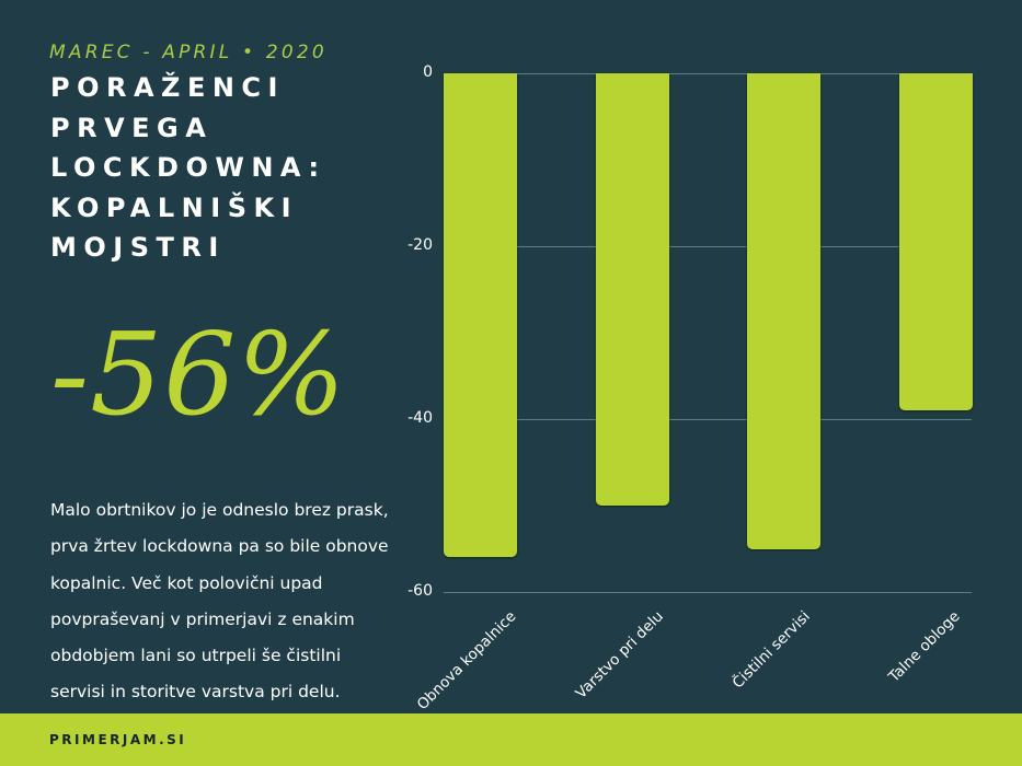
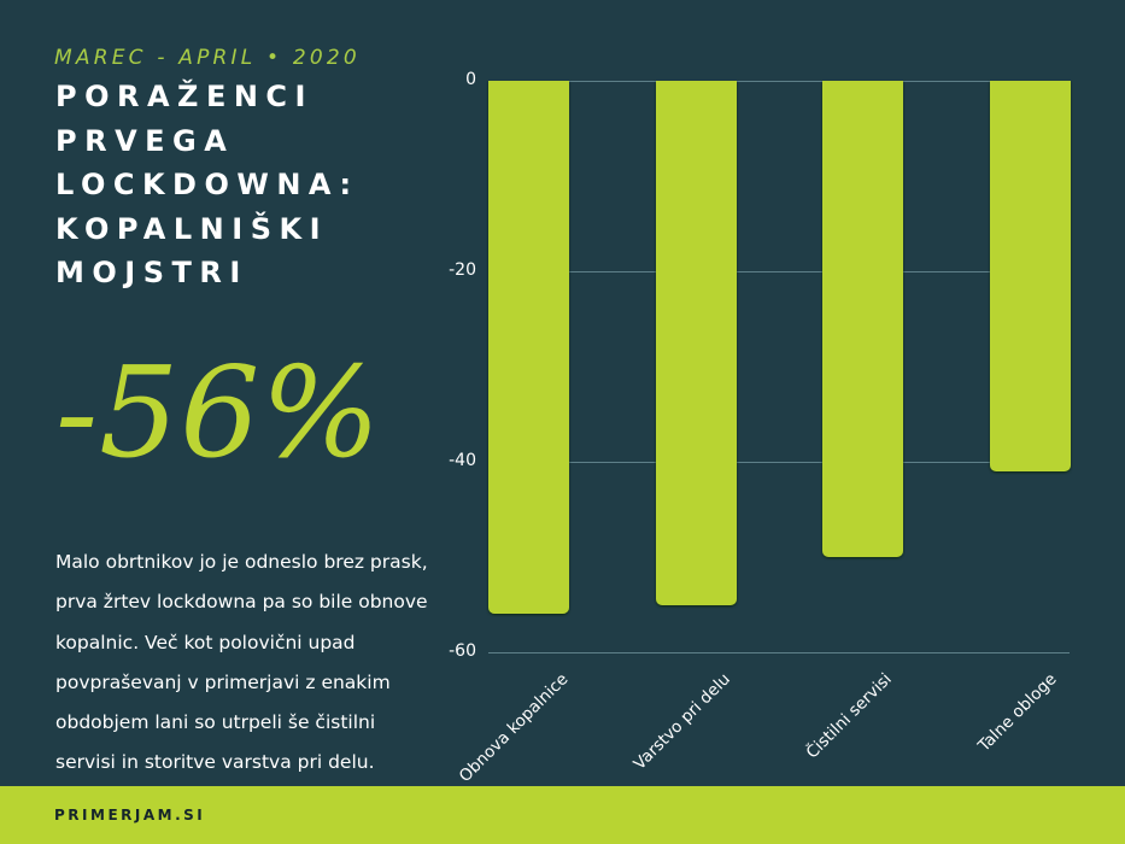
Varstvo pri delu: -50 -> -55
Čistilni servisi: -55 -> -50
Talne obloge: -39 -> -41
